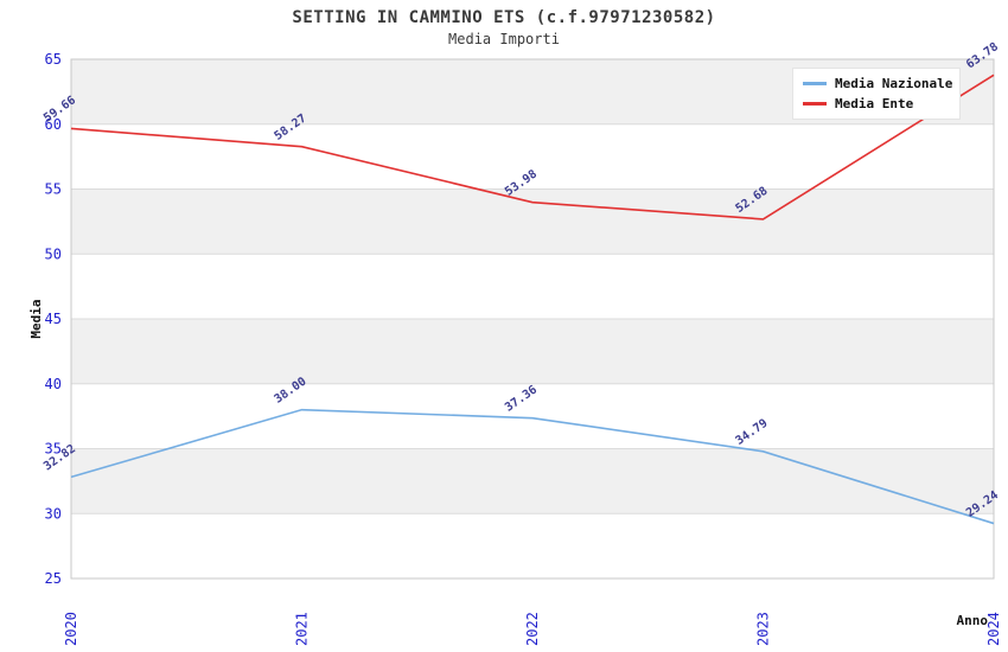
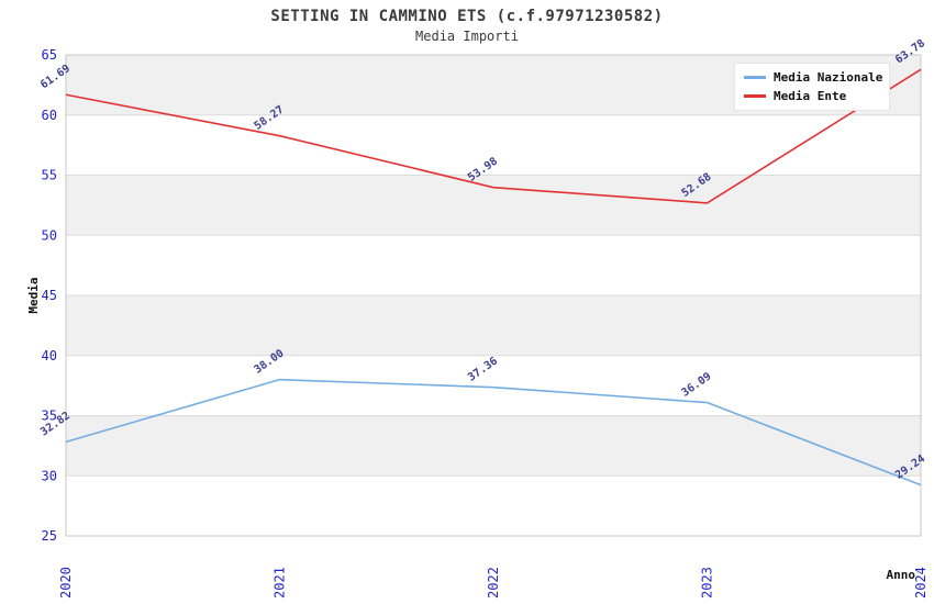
Media Ente/2020: 59.66 -> 61.69
Media Nazionale/2023: 34.79 -> 36.09
